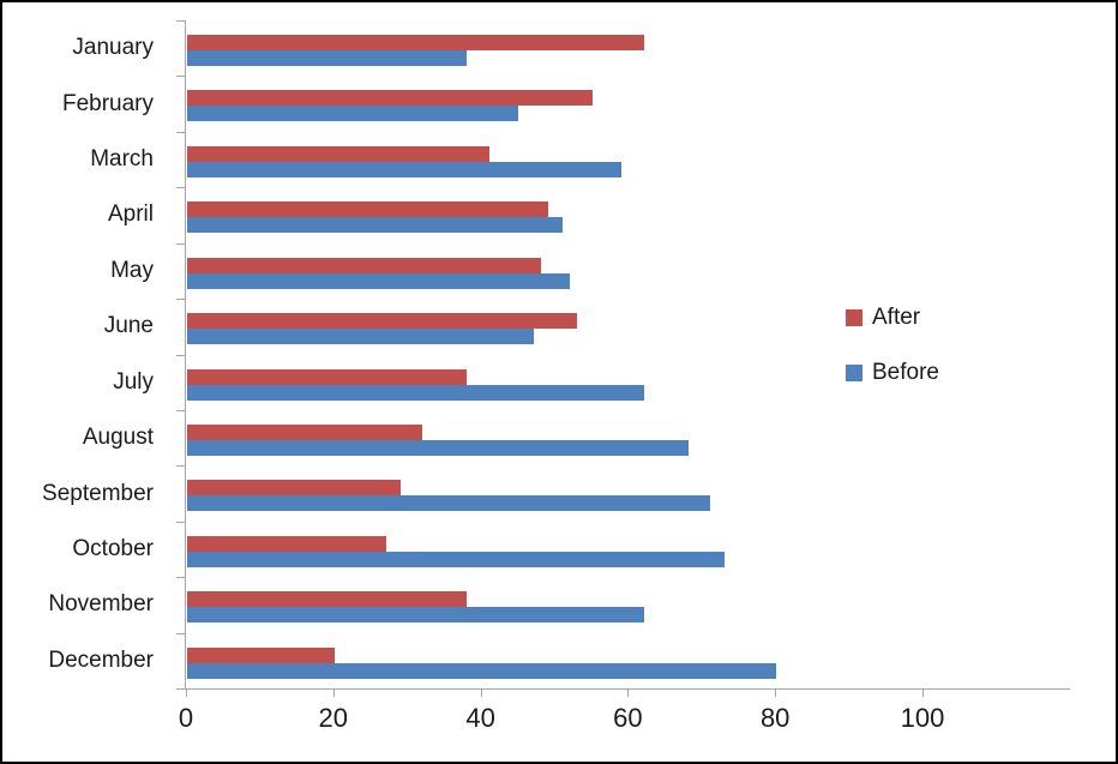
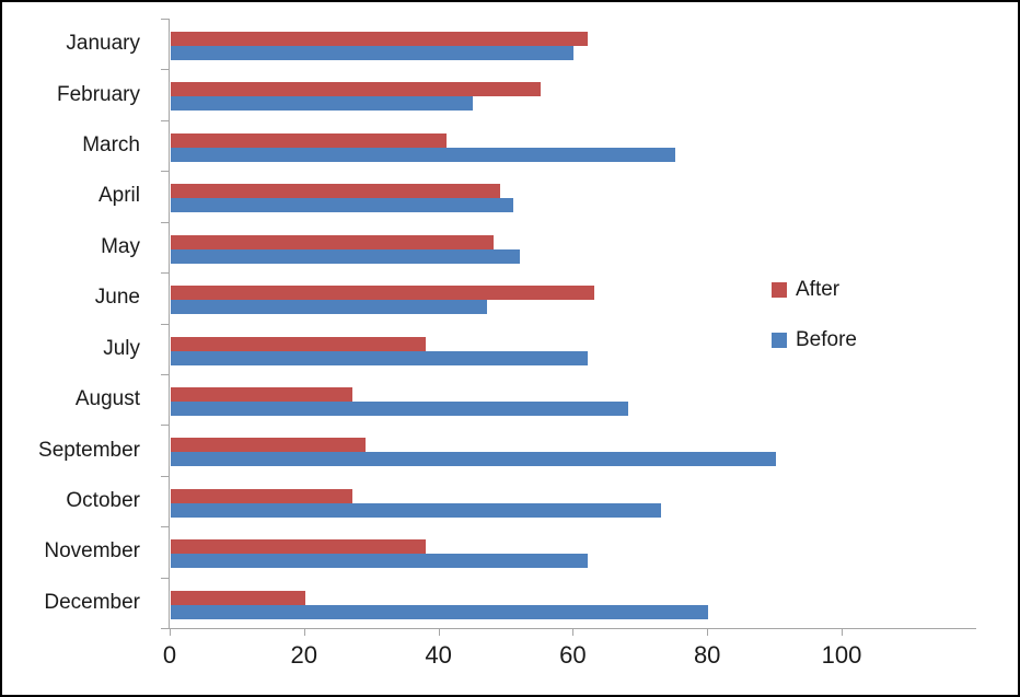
Before/January: 38 -> 60
Before/March: 59 -> 75
After/June: 53 -> 63
After/August: 32 -> 27
Before/September: 71 -> 90
